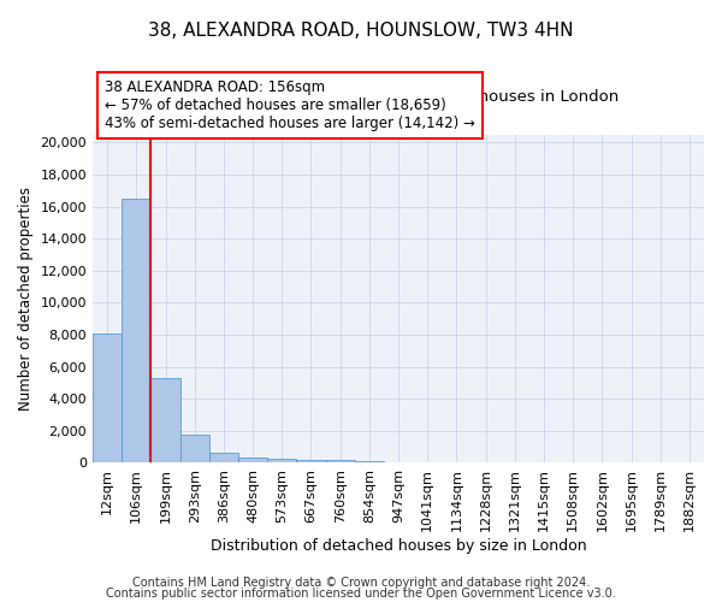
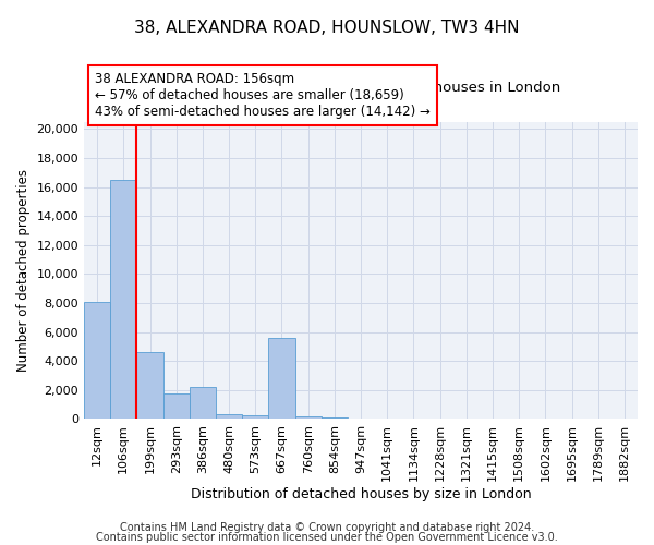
199sqm: 5,300 -> 4,600
386sqm: 600 -> 2,200
667sqm: 200 -> 5,600
